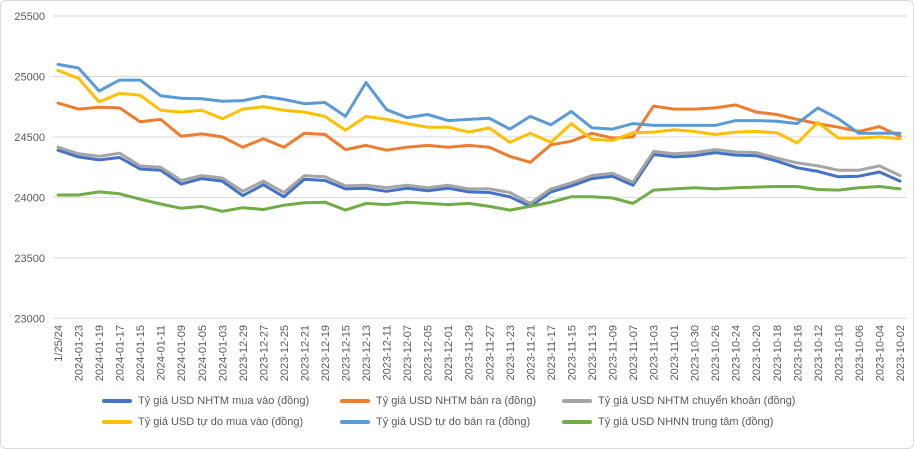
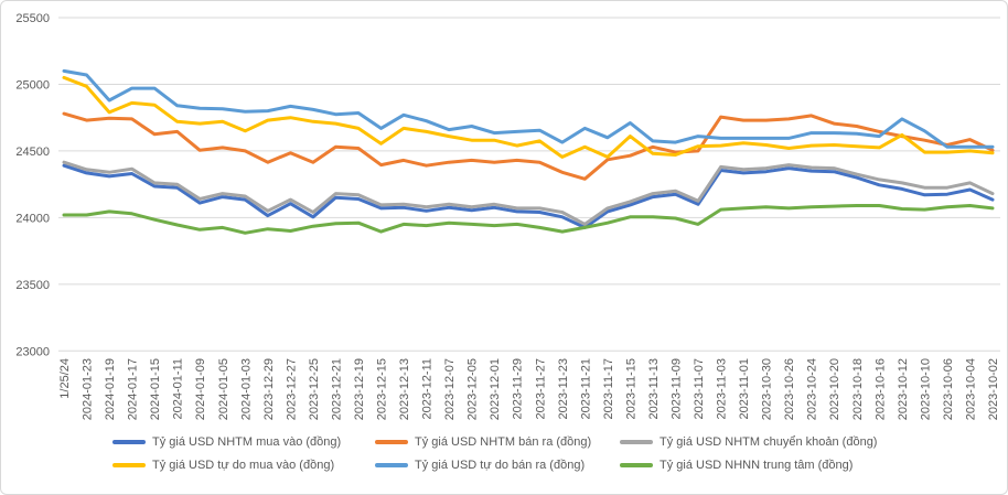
Tỷ giá USD tự do bán ra (đồng)/2023-12-13: 24950 -> 24770
Tỷ giá USD tự do mua vào (đồng)/2023-10-16: 24450 -> 24520
